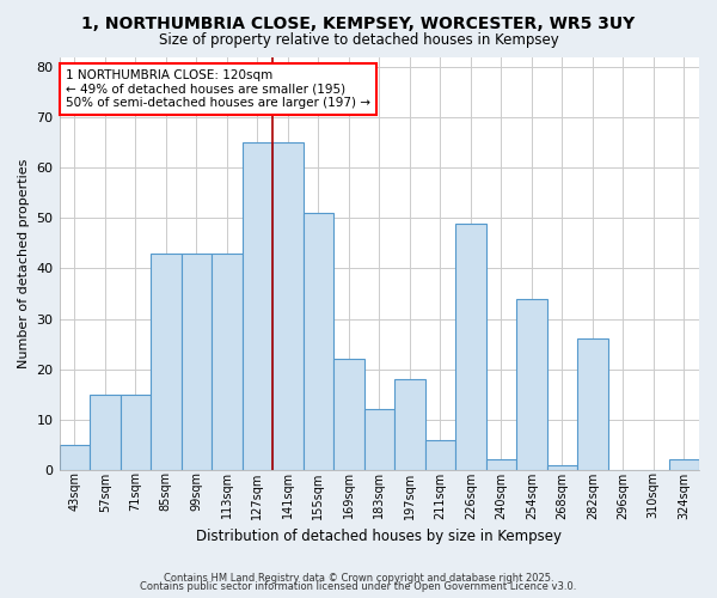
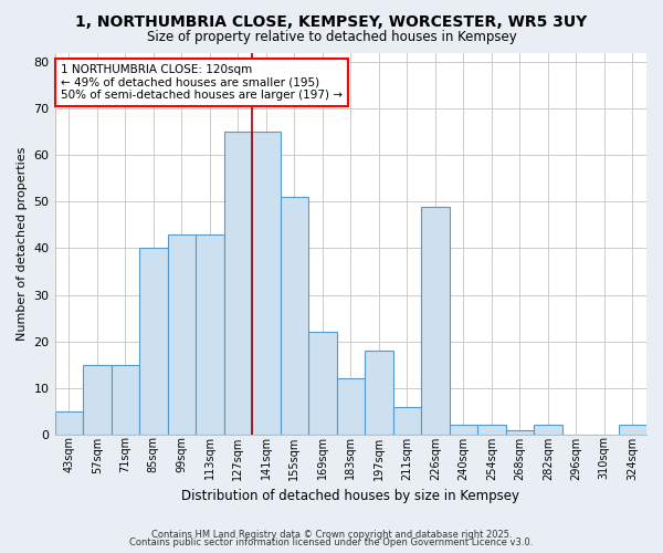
85sqm: 43 -> 40
254sqm: 34 -> 2
282sqm: 26 -> 2
